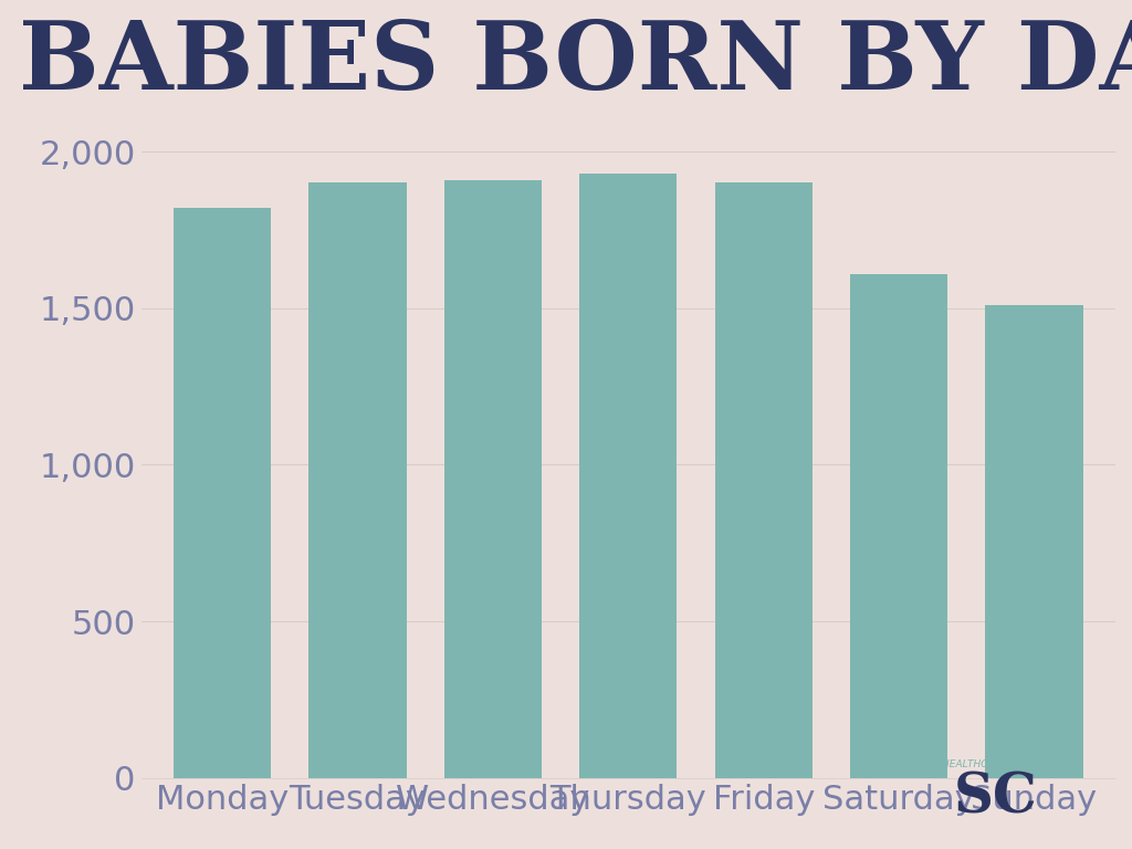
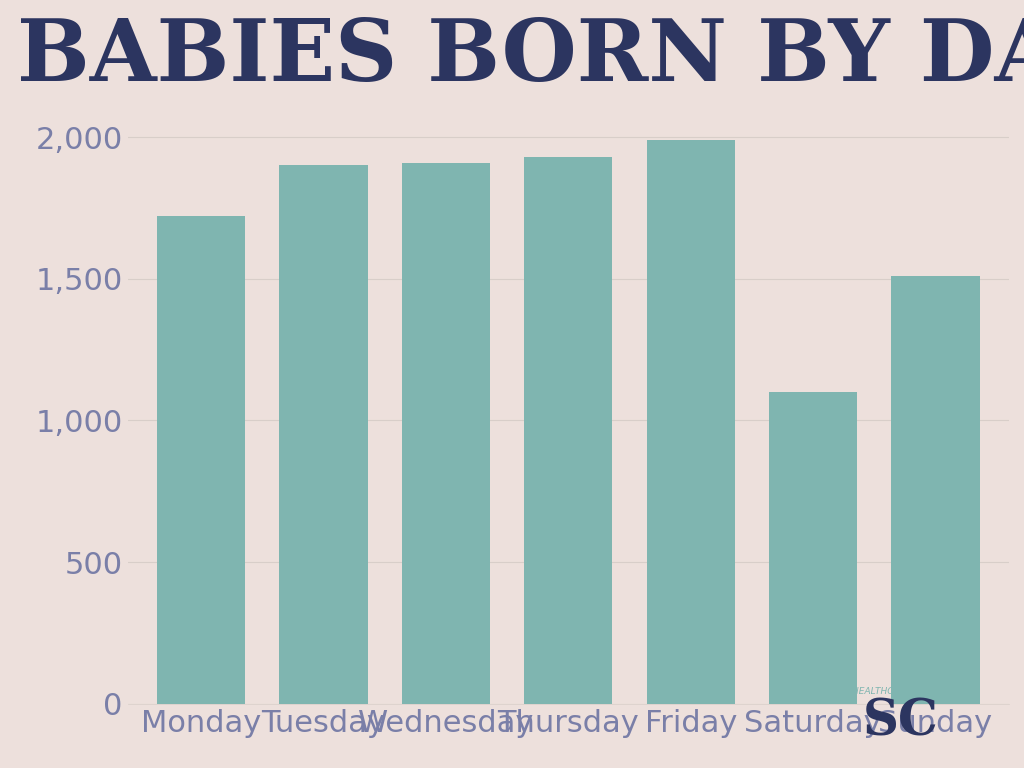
Monday: 1,820 -> 1,720
Friday: 1,900 -> 1,990
Saturday: 1,610 -> 1,100
